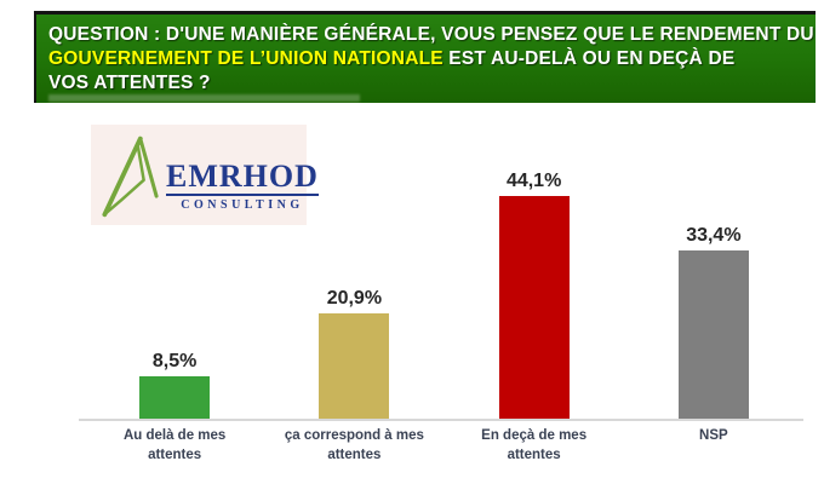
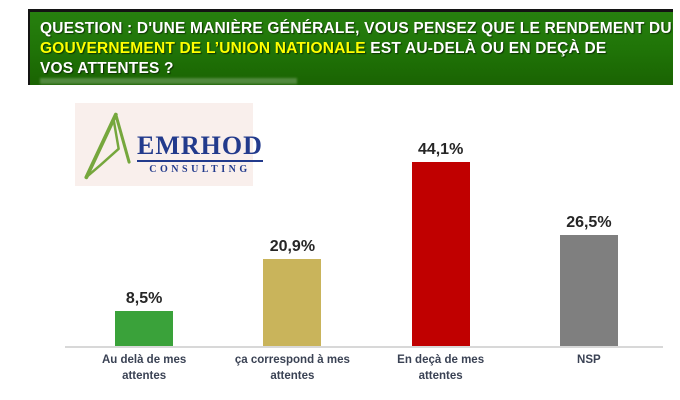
NSP: 33,4% -> 26,5%
